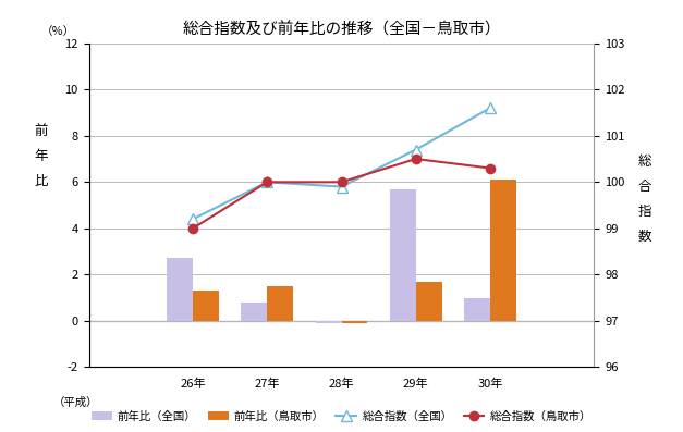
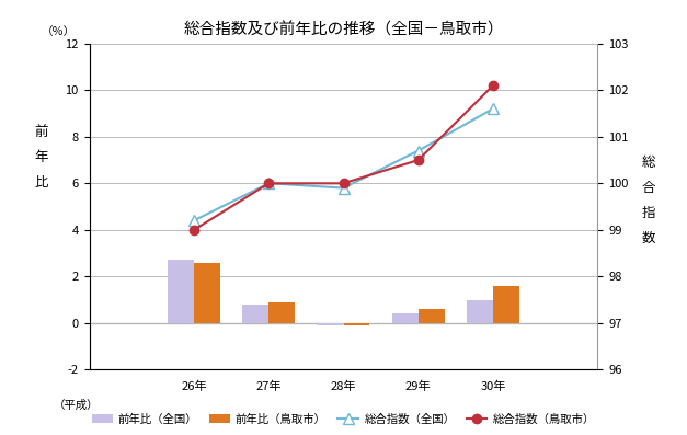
前年比（鳥取市）/26年: 1.3 -> 2.6
前年比（鳥取市）/27年: 1.5 -> 0.9
前年比（全国）/29年: 5.7 -> 0.4
前年比（鳥取市）/29年: 1.7 -> 0.6
総合指数（鳥取市）/30年: 100.3 -> 102.1
前年比（鳥取市）/30年: 6.1 -> 1.6
